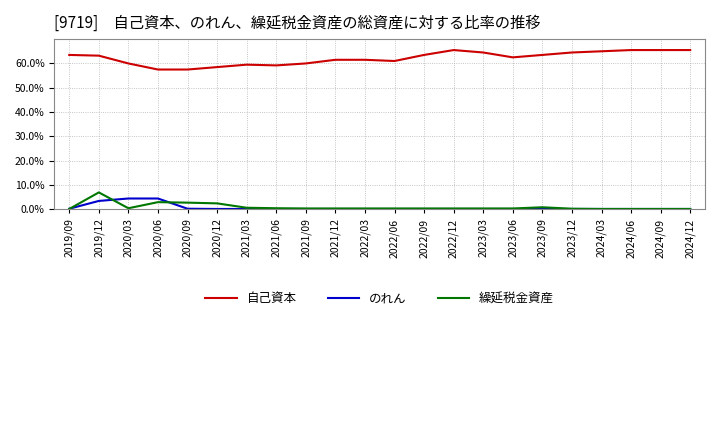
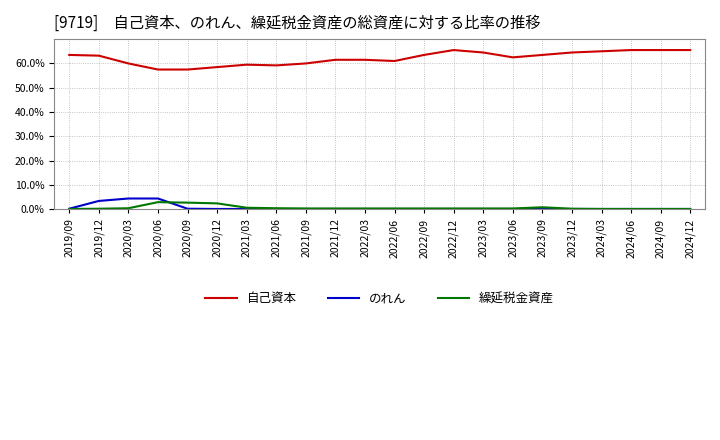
繰延税金資産/2019/12: 7.0% -> 0.3%
